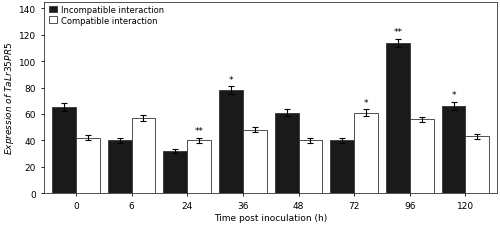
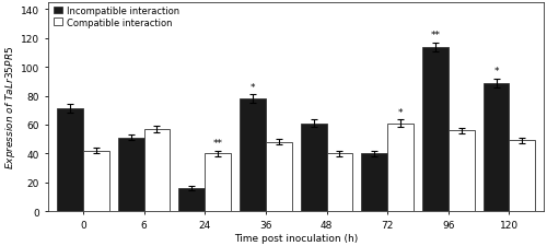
Incompatible interaction/0: 65 -> 71
Incompatible interaction/6: 40 -> 51
Incompatible interaction/24: 32 -> 16
Incompatible interaction/120: 66 -> 89
Compatible interaction/120: 43 -> 49
